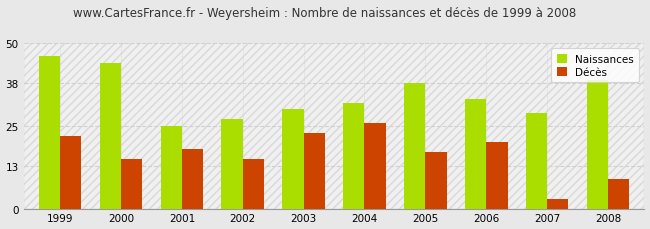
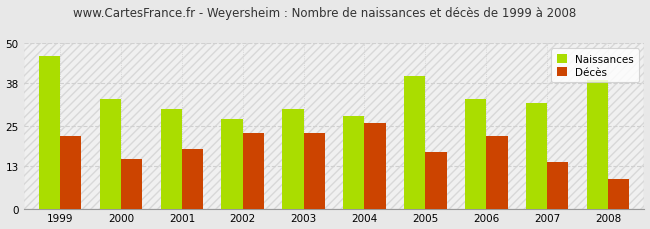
Naissances/2000: 44 -> 33
Naissances/2001: 25 -> 30
Décès/2002: 15 -> 23
Naissances/2004: 32 -> 28
Naissances/2005: 38 -> 40
Décès/2006: 20 -> 22
Naissances/2007: 29 -> 32
Décès/2007: 3 -> 14
